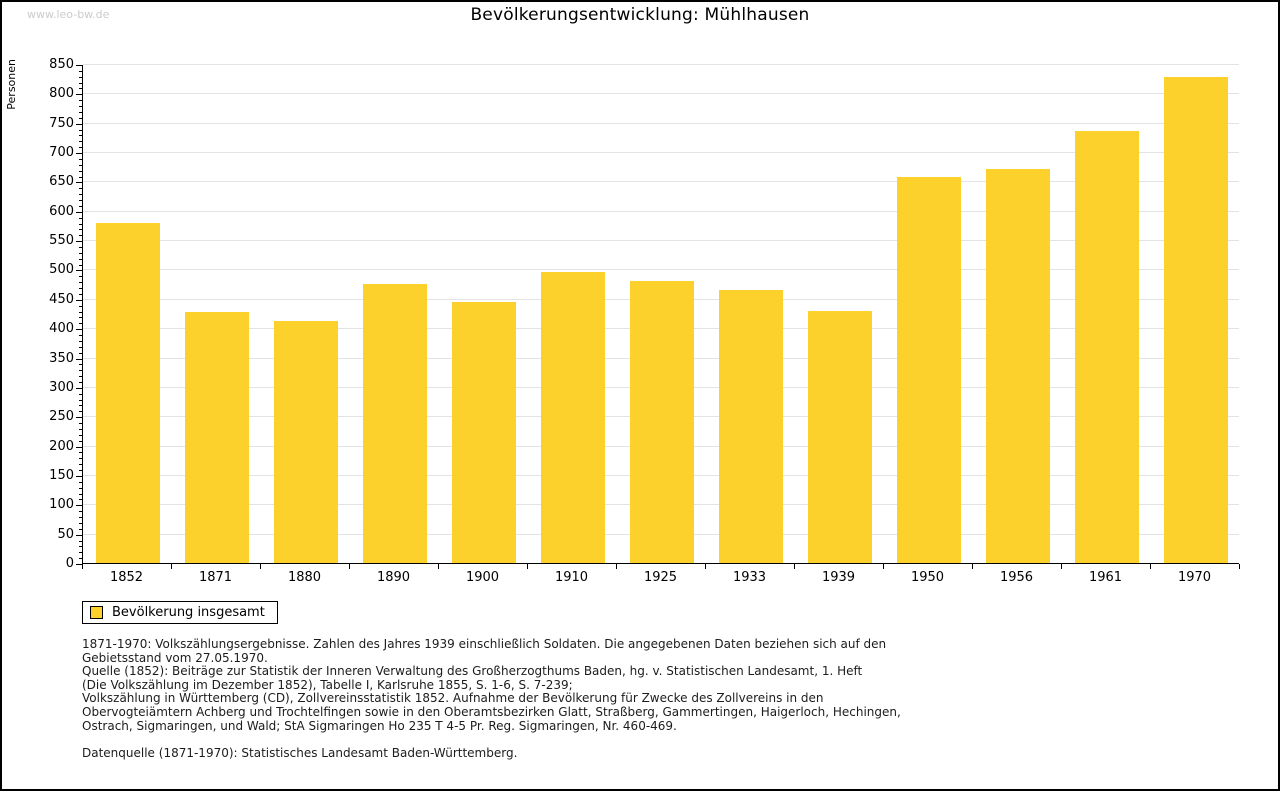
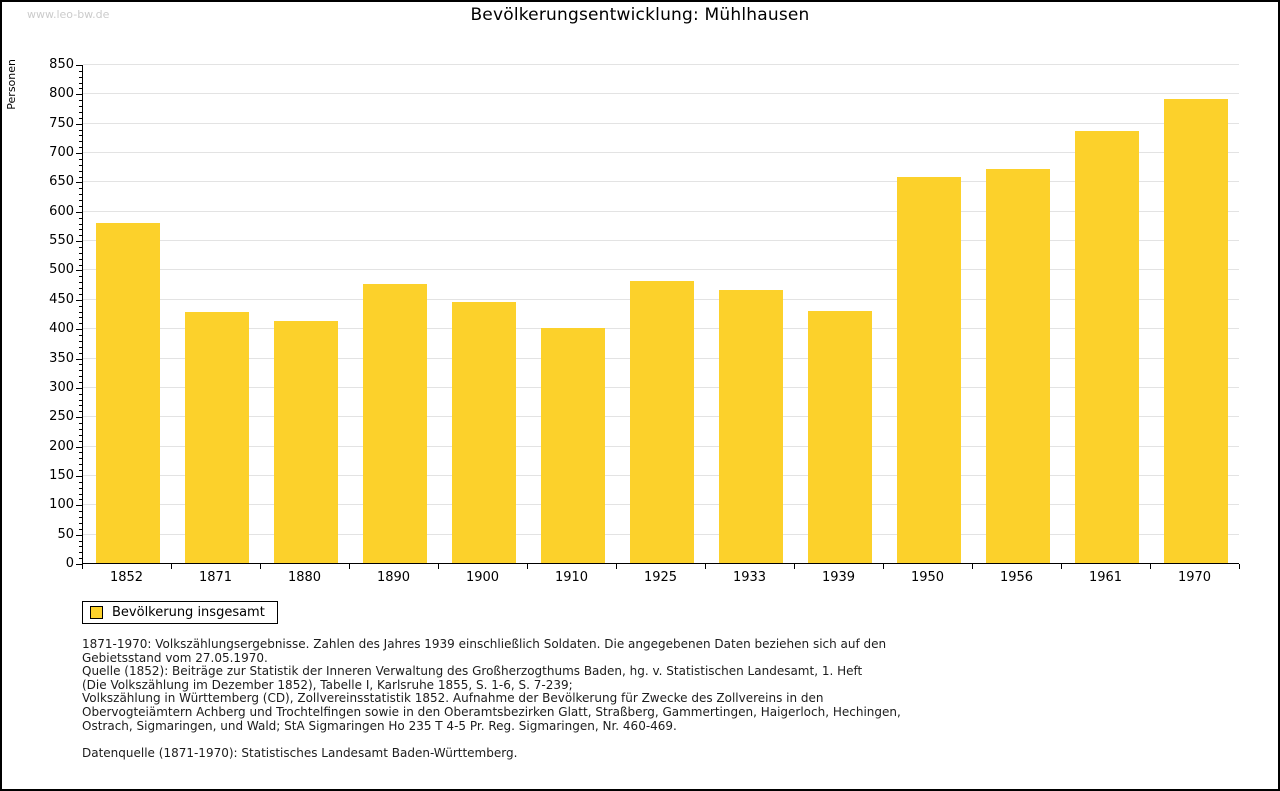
1910: 500 -> 400
1970: 830 -> 790
